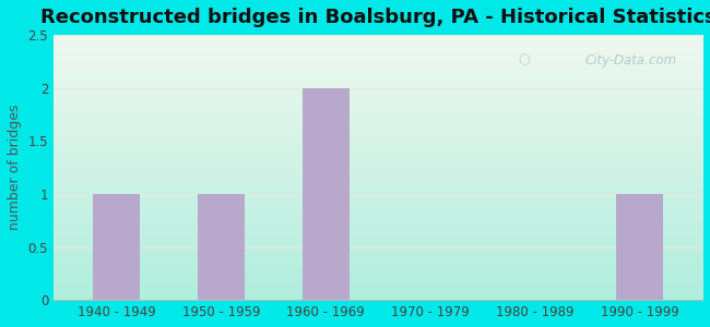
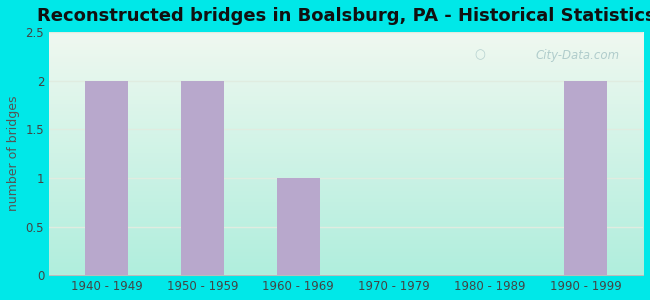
1940 - 1949: 1 -> 2
1950 - 1959: 1 -> 2
1960 - 1969: 2 -> 1
1990 - 1999: 1 -> 2
